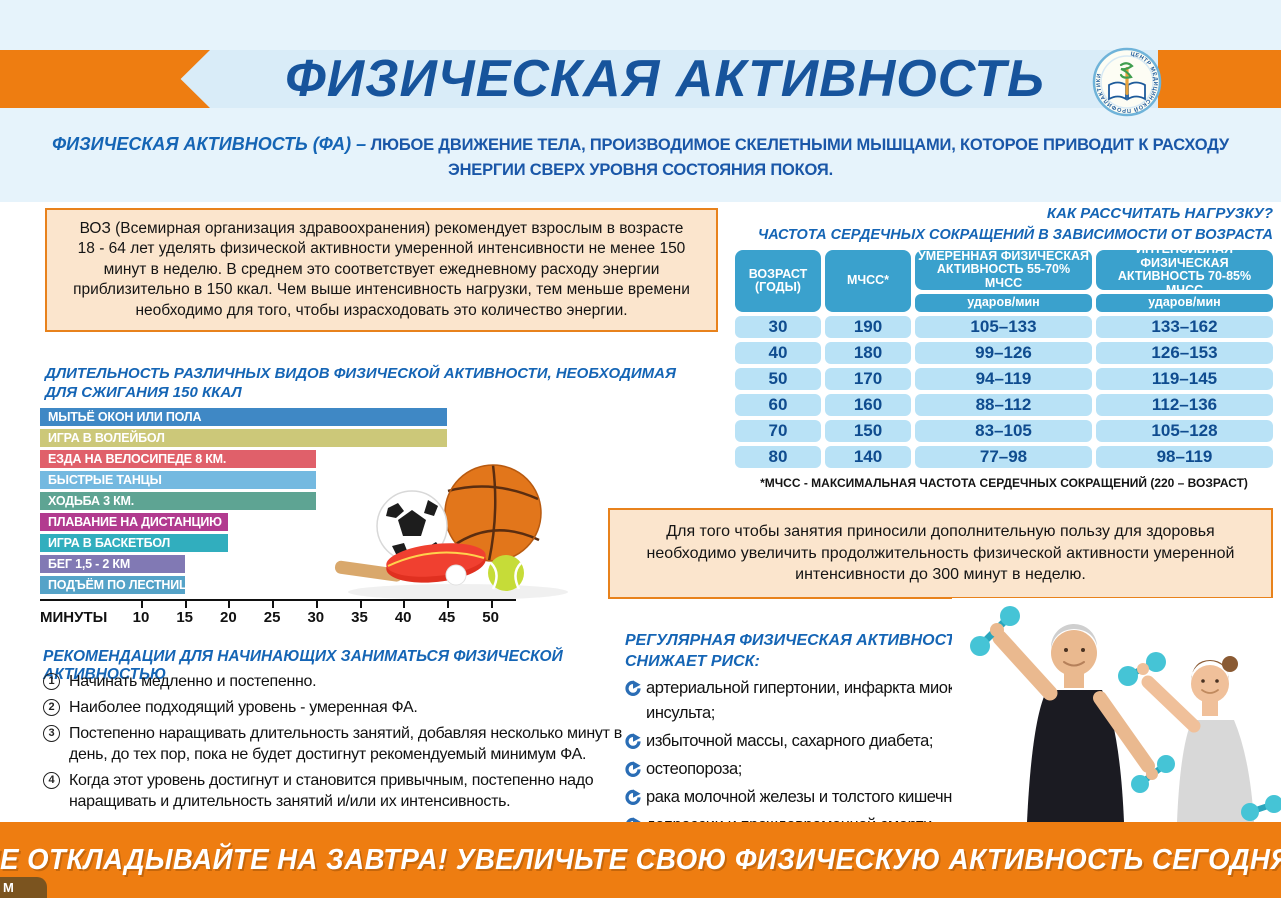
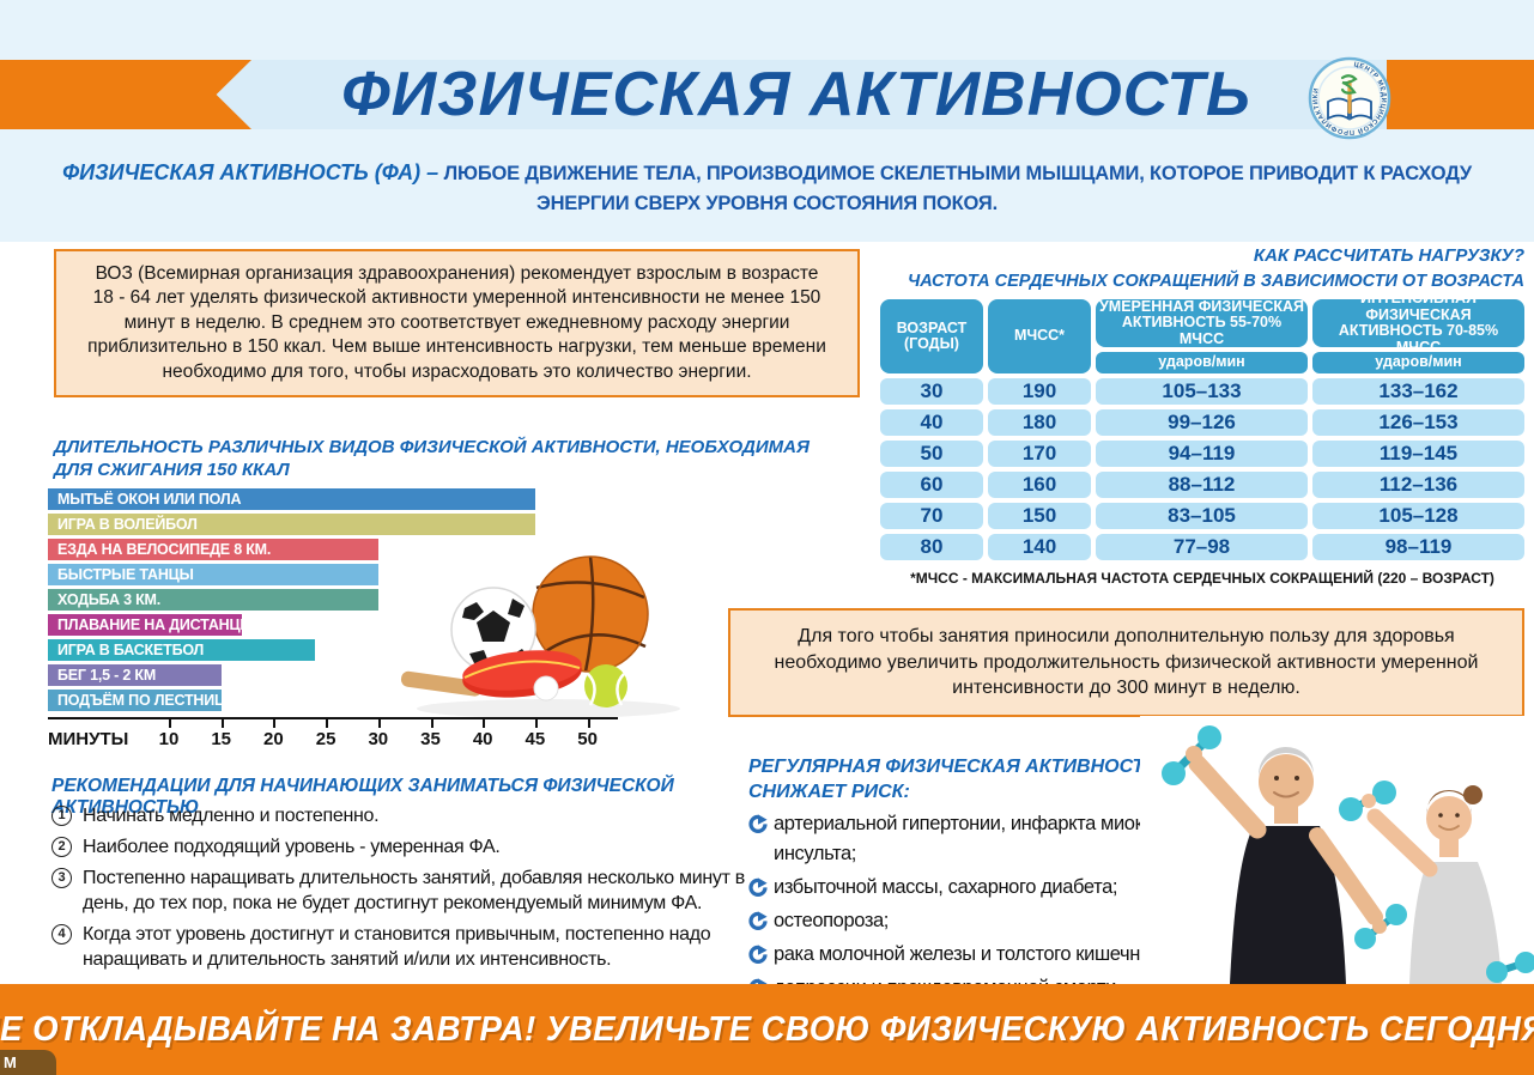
ПЛАВАНИЕ НА ДИСТАНЦИЮ: 20 -> 17
ИГРА В БАСКЕТБОЛ: 20 -> 24
